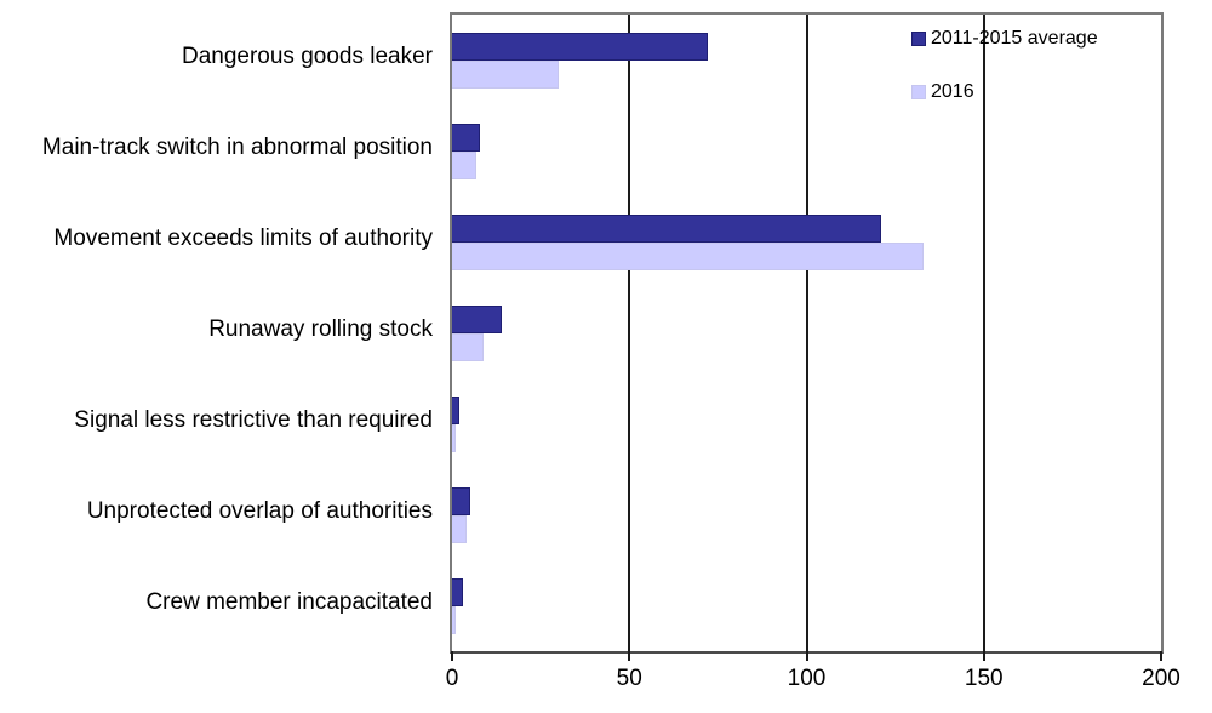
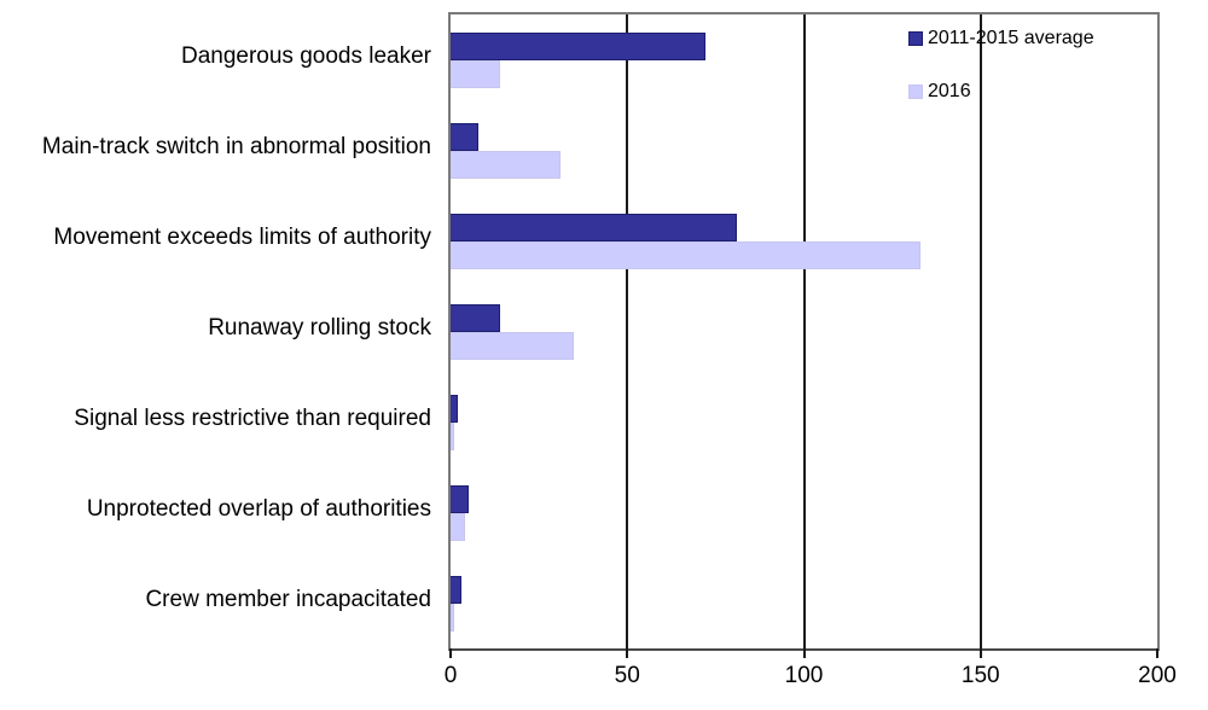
2016/Dangerous goods leaker: 30 -> 14
2016/Main-track switch in abnormal position: 7 -> 31
2011-2015 average/Movement exceeds limits of authority: 121 -> 81
2016/Runaway rolling stock: 9 -> 35
